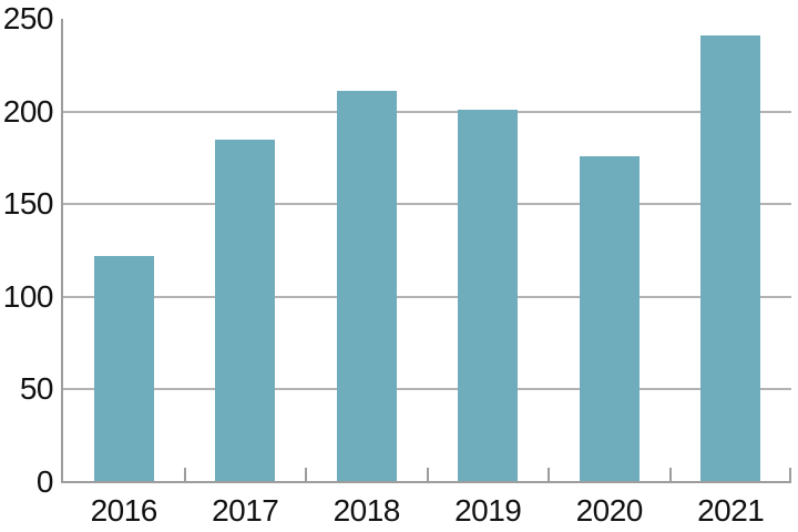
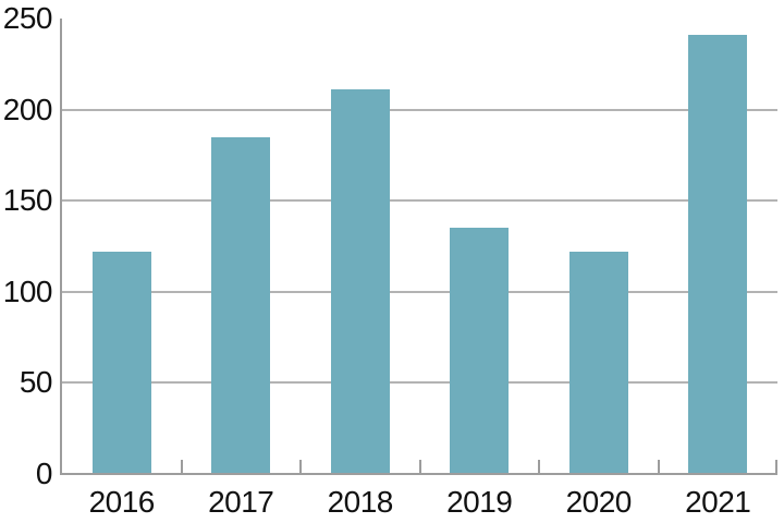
2019: 201 -> 135
2020: 176 -> 122
